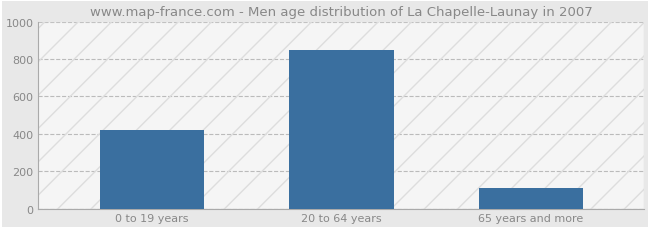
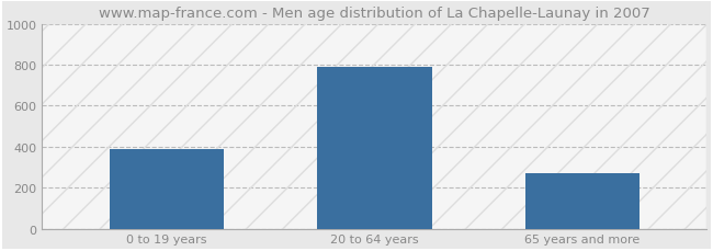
0 to 19 years: 420 -> 390
20 to 64 years: 840 -> 790
65 years and more: 110 -> 270
